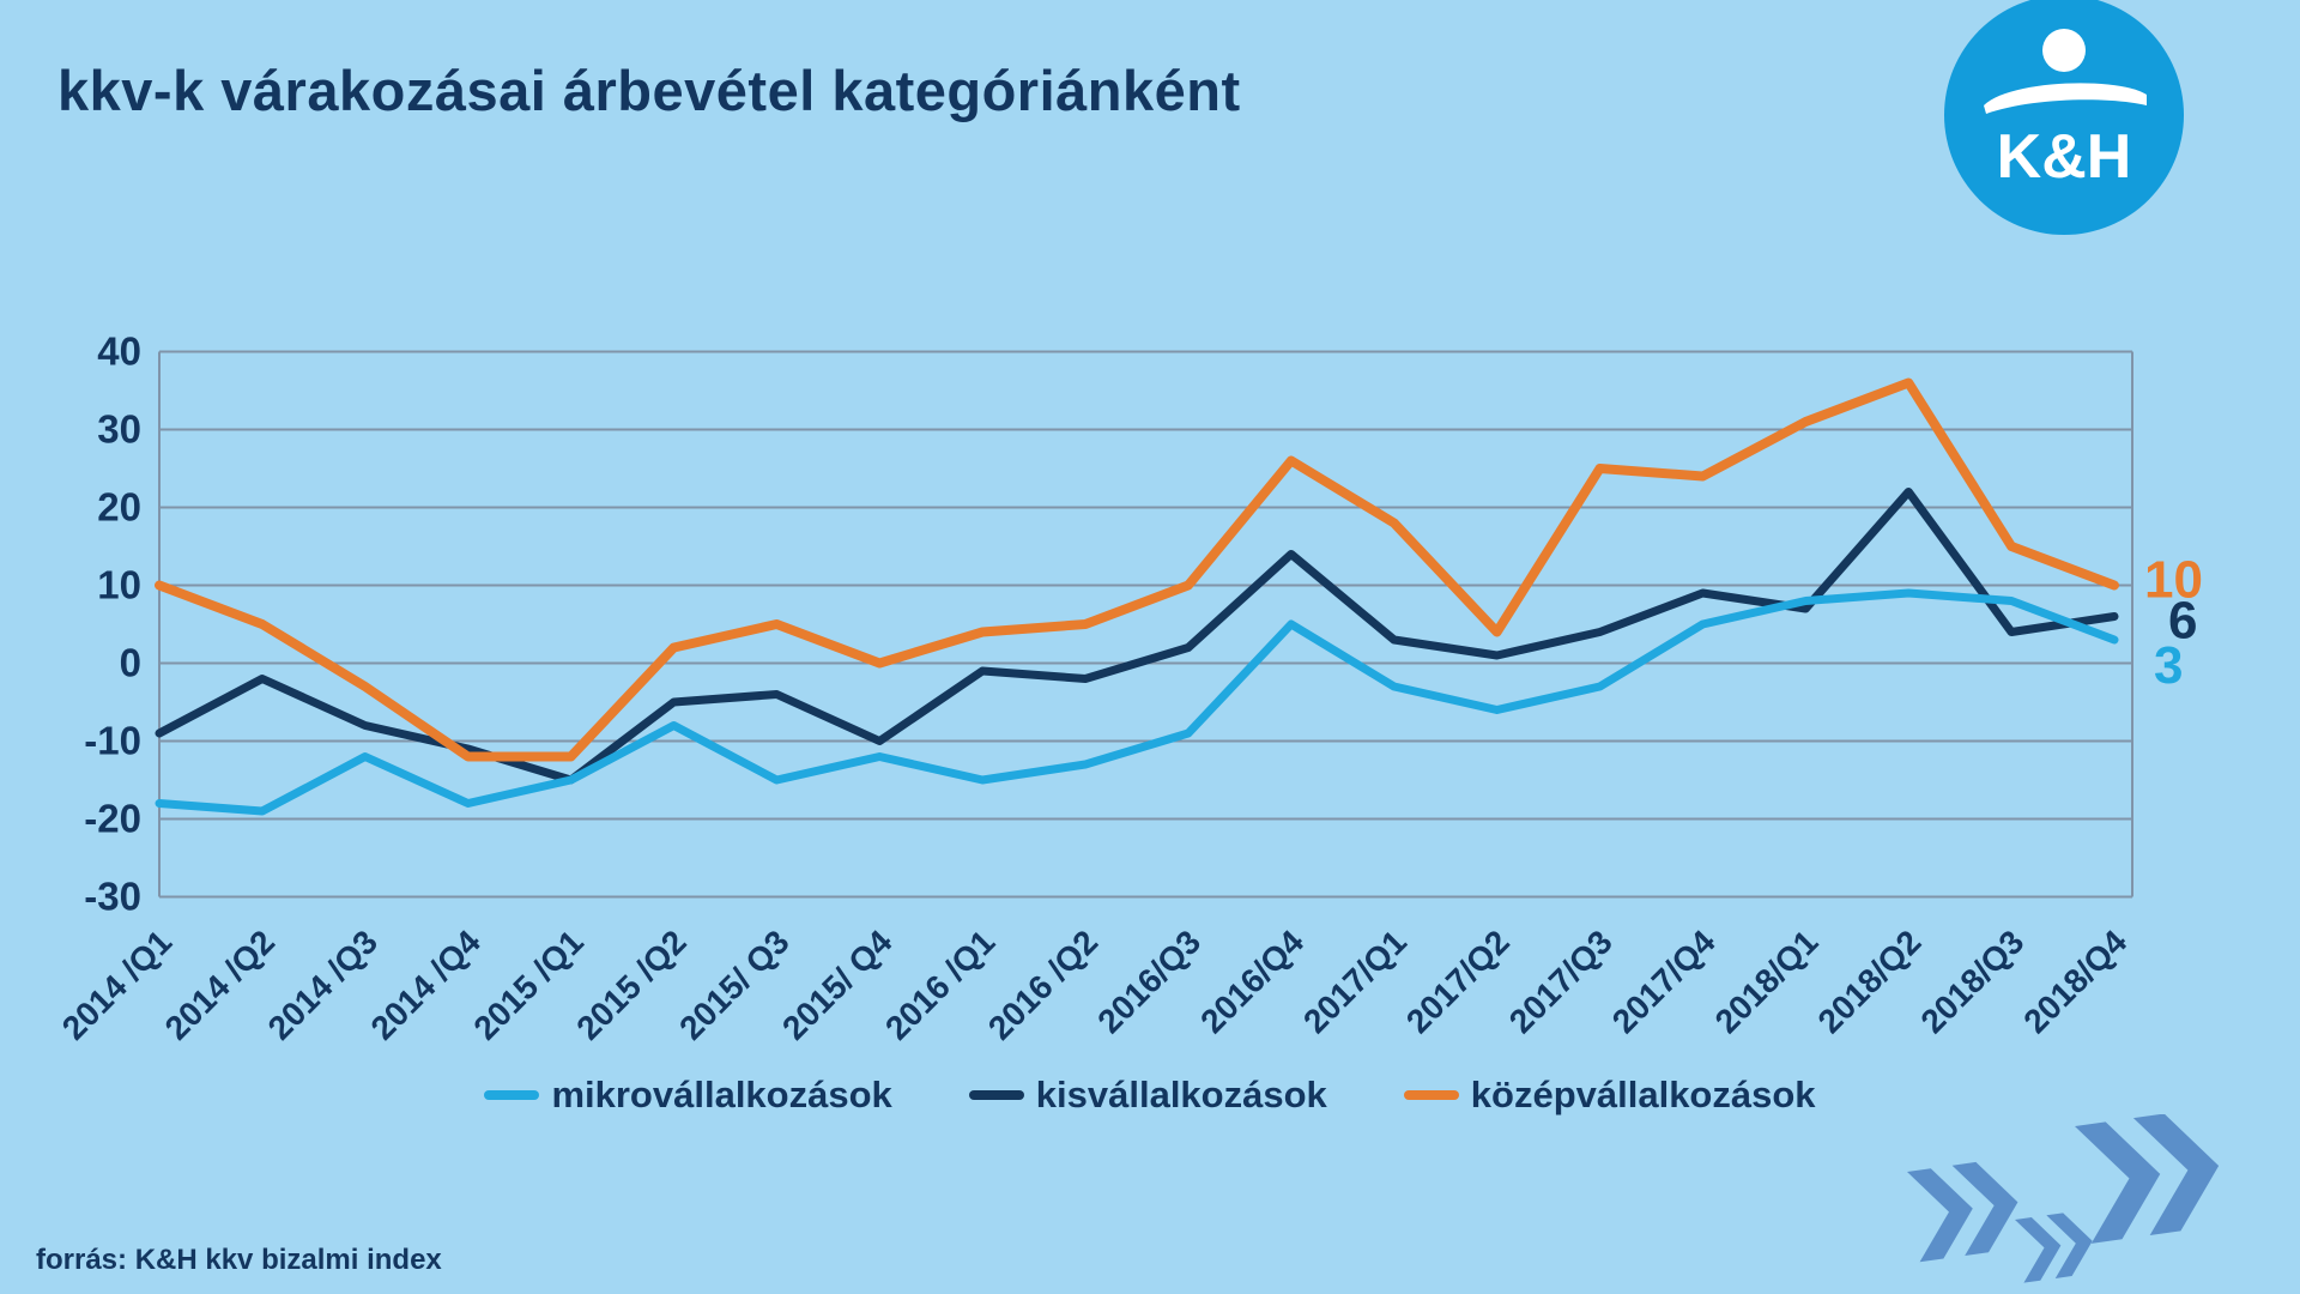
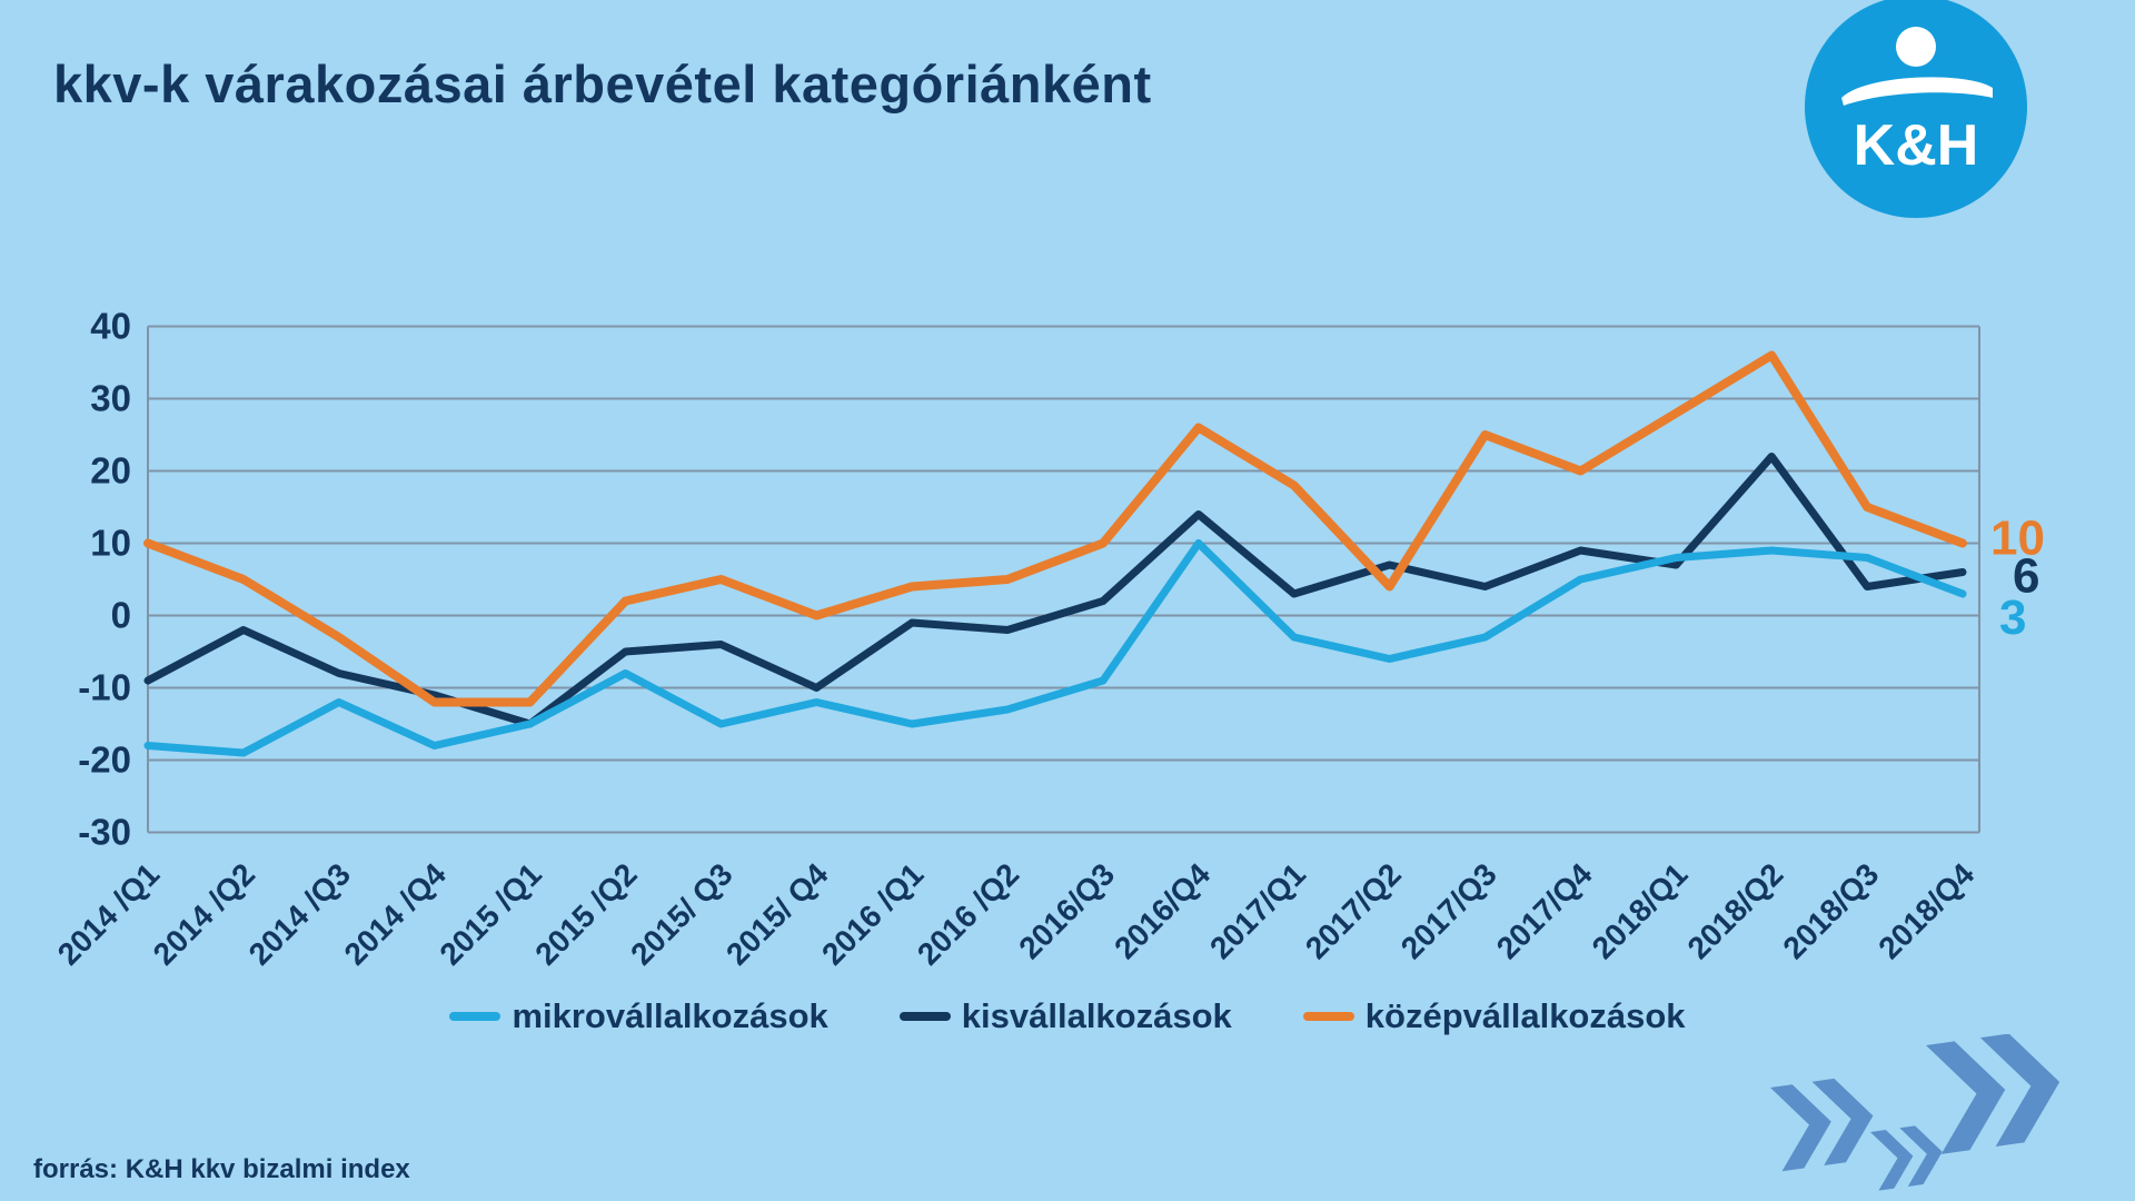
mikrovállalkozások/2016/Q4: 5 -> 10
kisvállalkozások/2017/Q2: 1 -> 7
középvállalkozások/2017/Q4: 24 -> 20
középvállalkozások/2018/Q1: 31 -> 28
